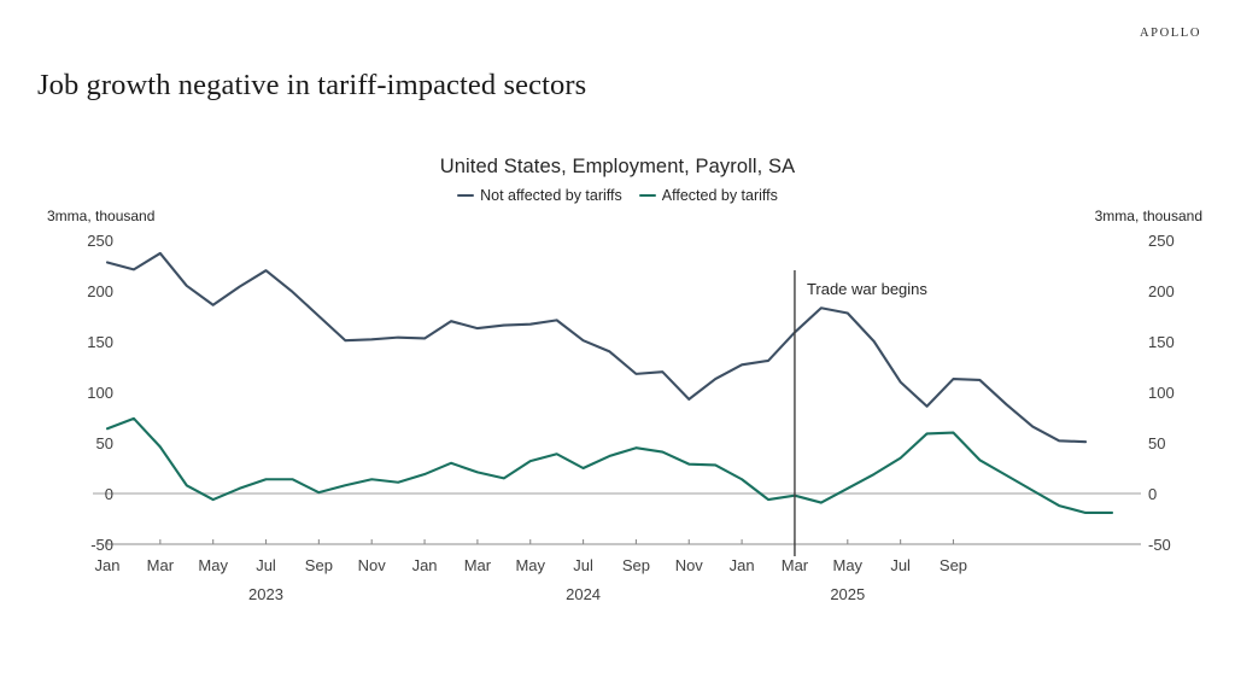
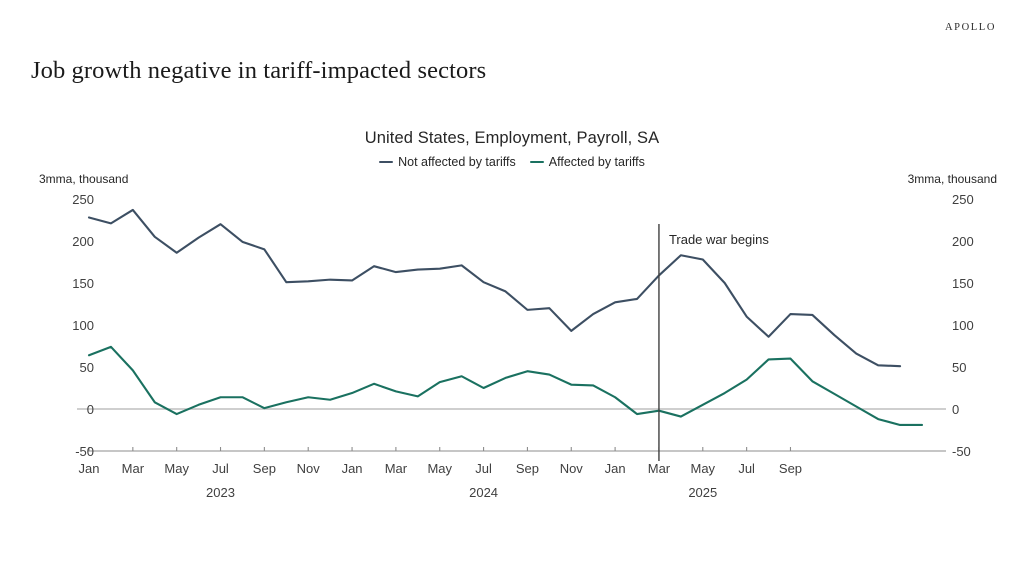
Not affected by tariffs/Sep 2023: 180 -> 190
